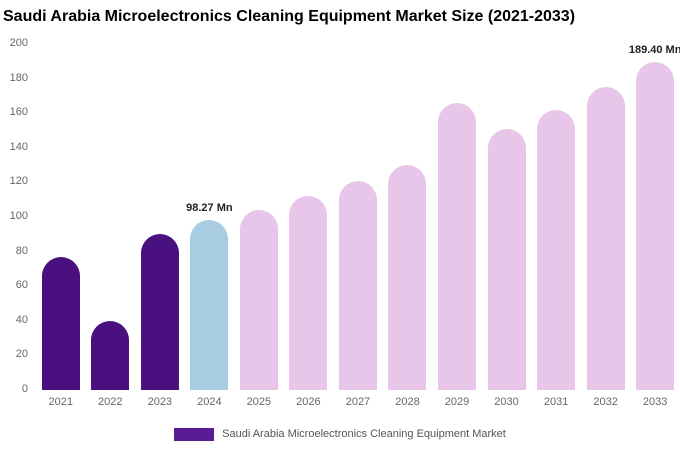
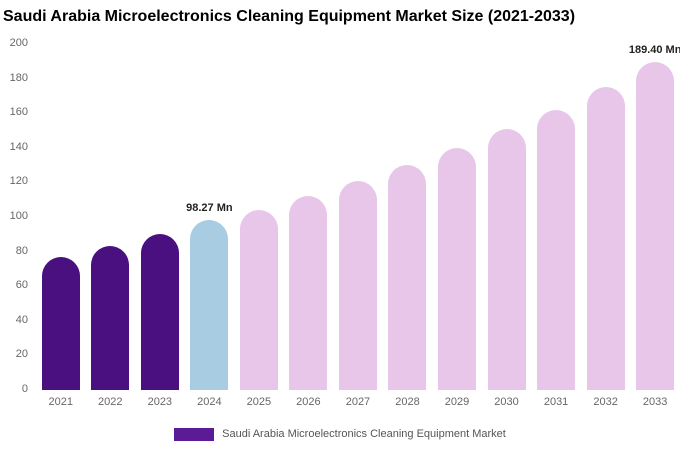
2022: 40 -> 83
2029: 166 -> 140
